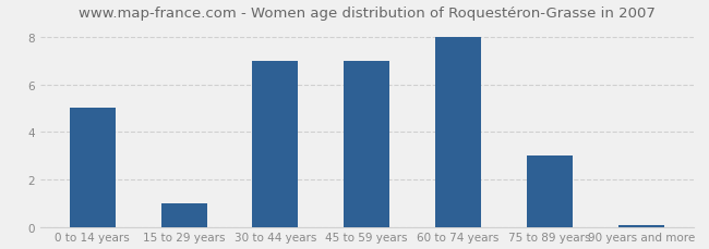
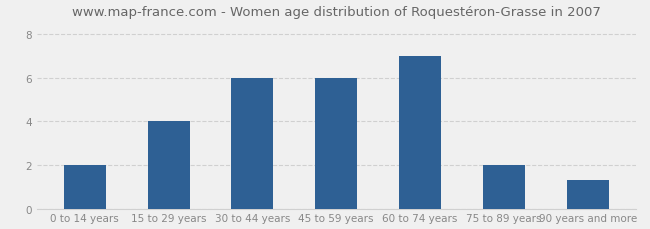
0 to 14 years: 5.00 -> 2.00
15 to 29 years: 1.00 -> 4.00
30 to 44 years: 7.00 -> 6.00
45 to 59 years: 7.00 -> 6.00
60 to 74 years: 8.00 -> 7.00
75 to 89 years: 3.00 -> 2.00
90 years and more: 0.08 -> 1.30
